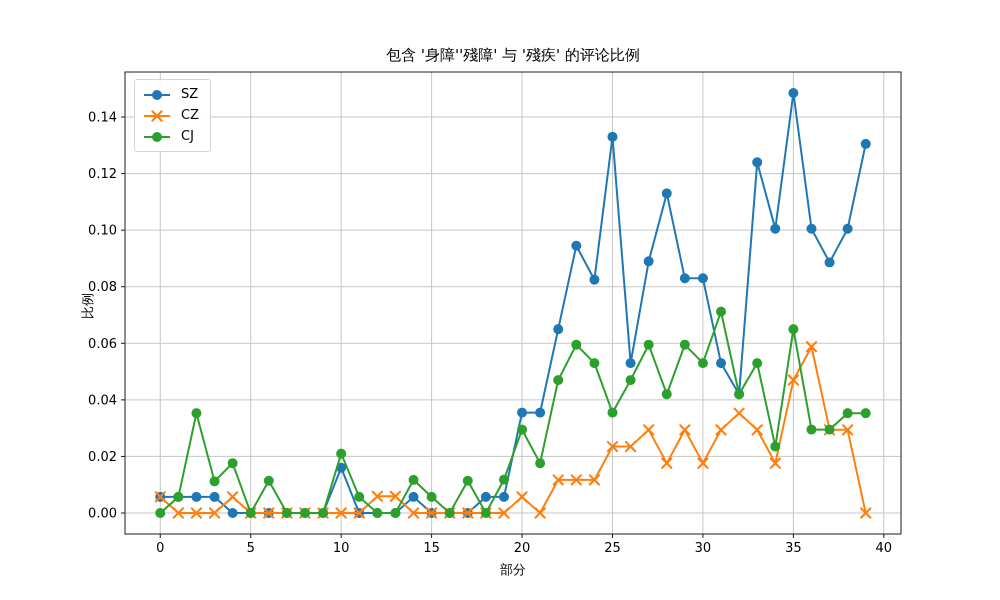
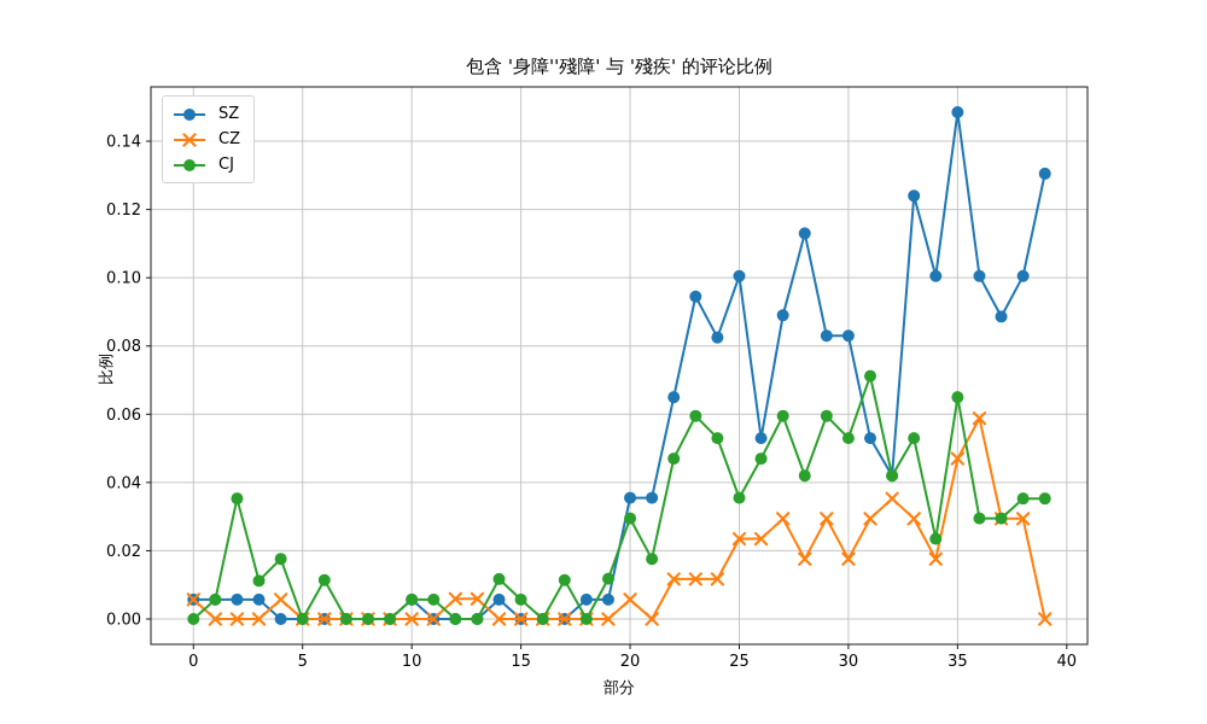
SZ/10: 0.016 -> 0.006
CJ/10: 0.021 -> 0.006
SZ/25: 0.133 -> 0.101
